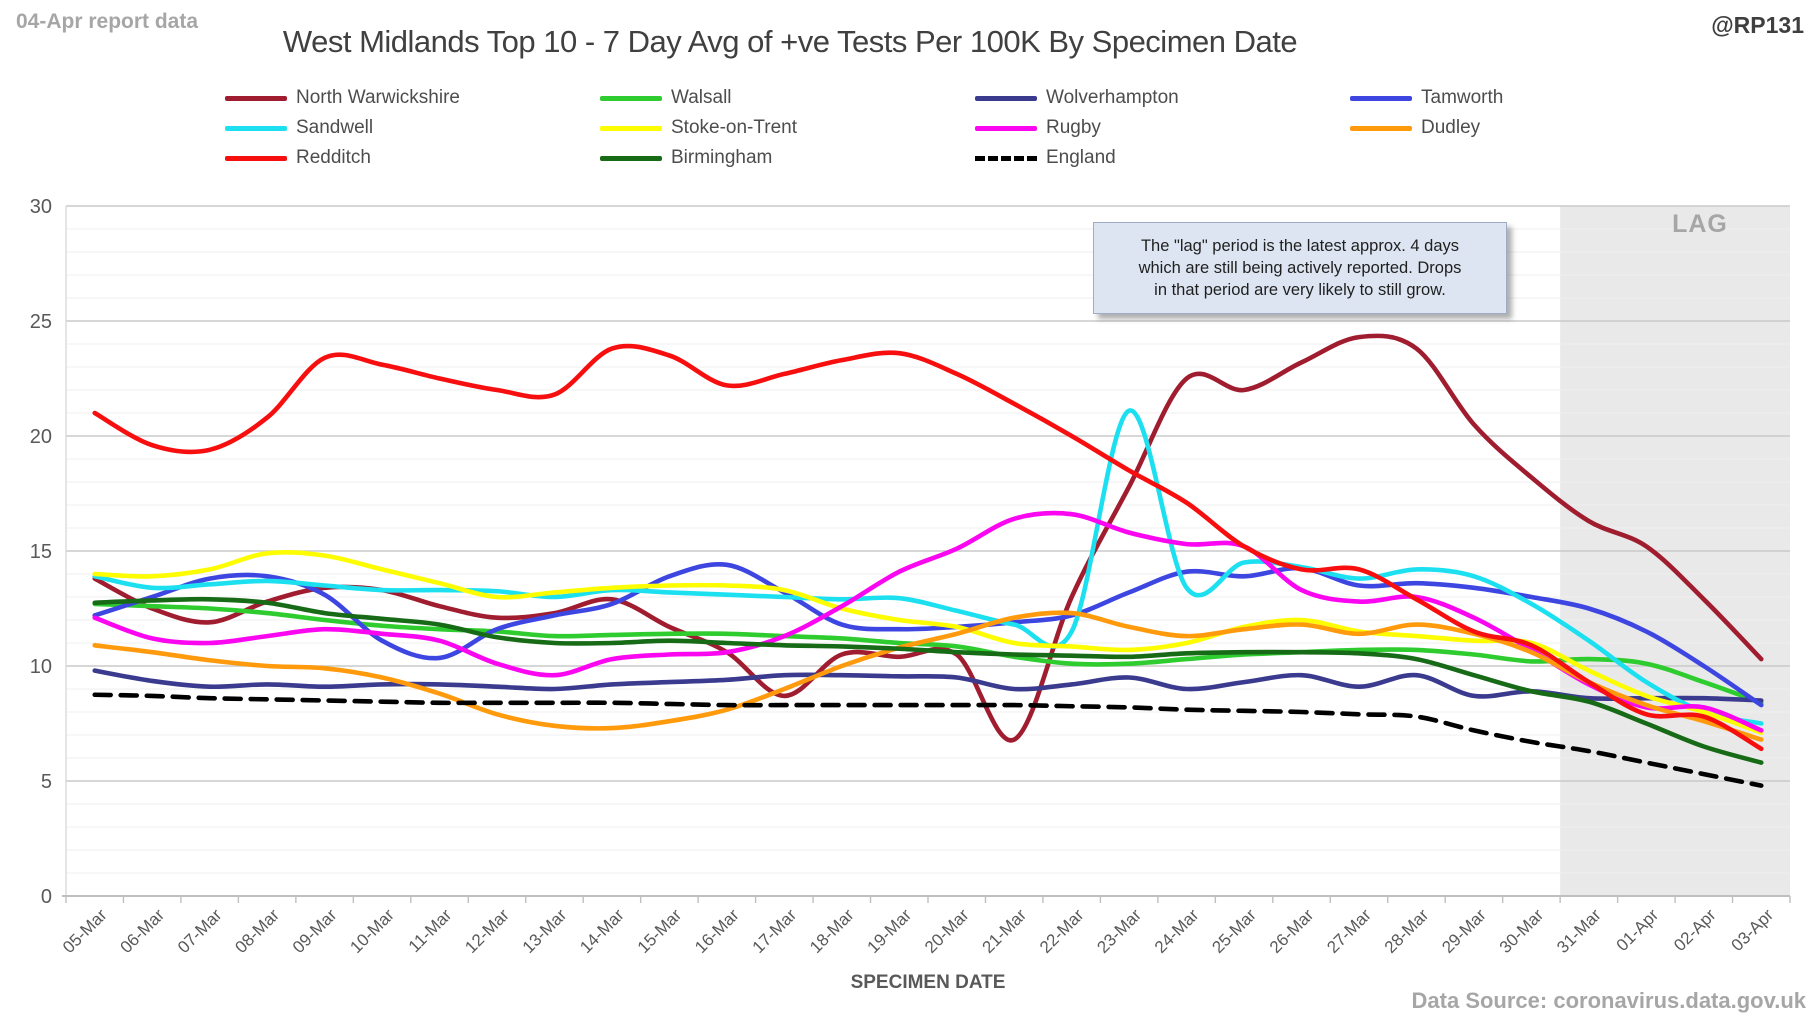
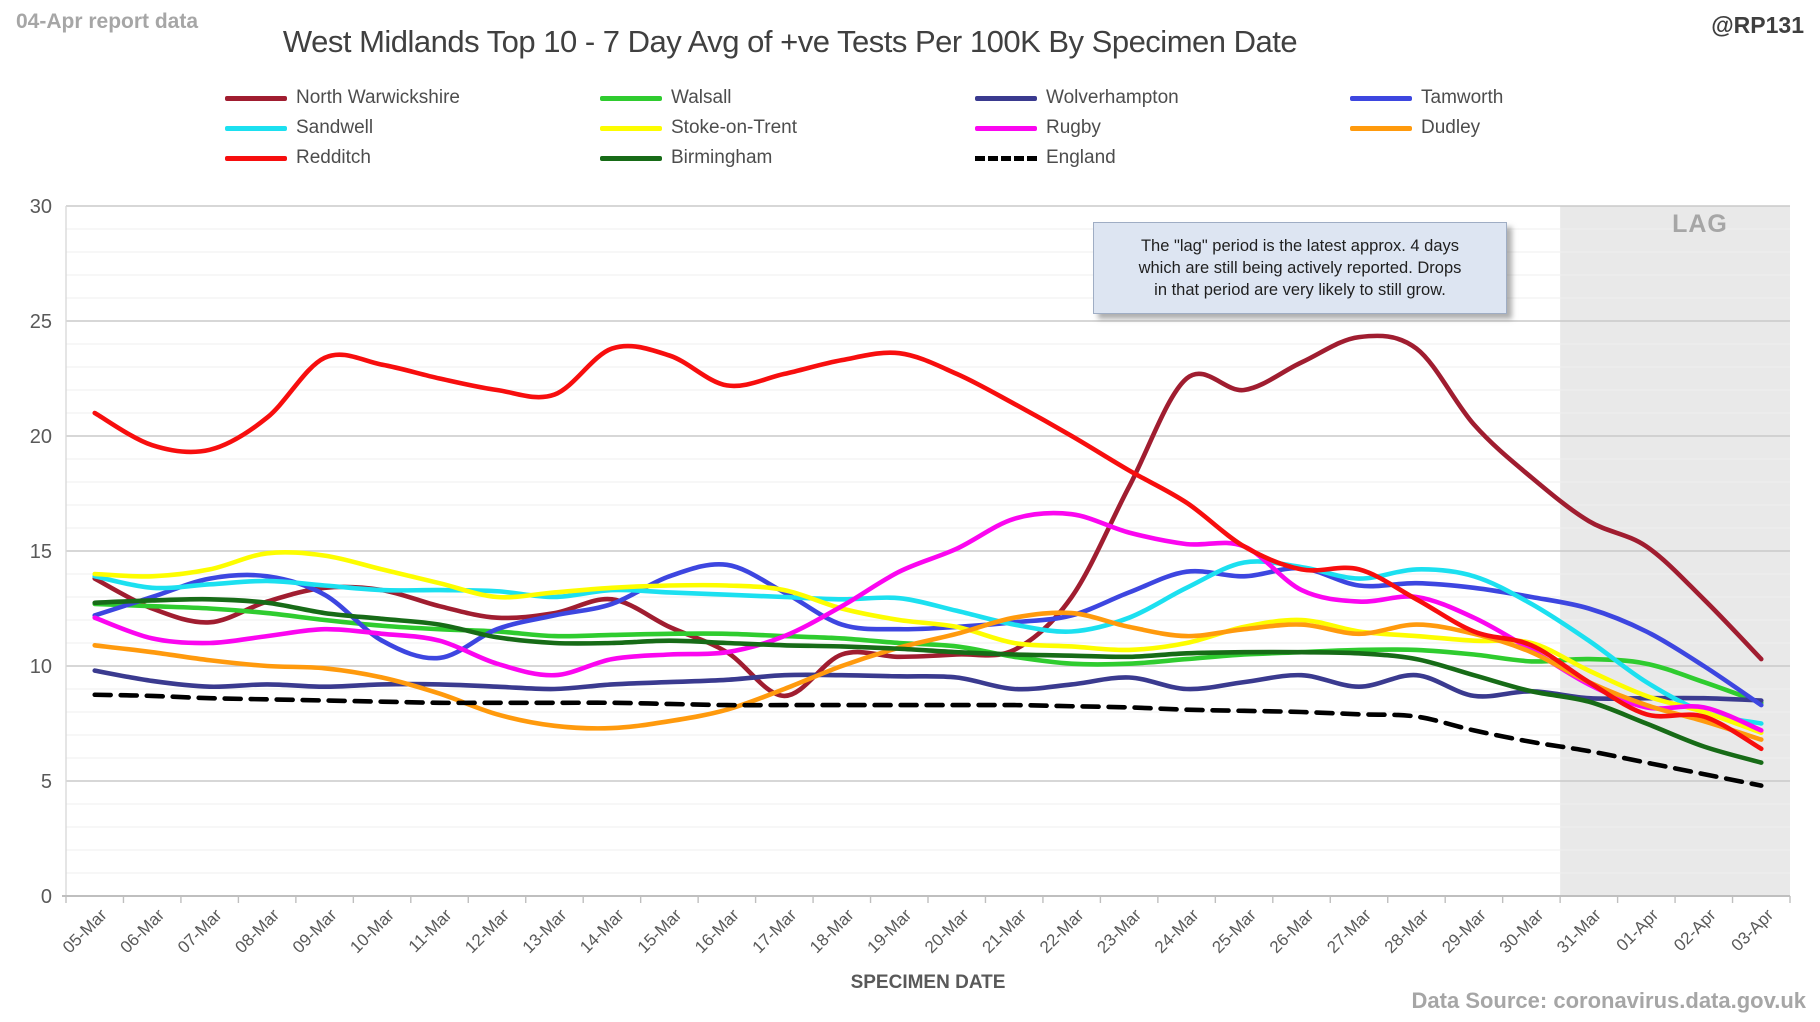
North Warwickshire/21-Mar: 6.8 -> 10.7
Sandwell/23-Mar: 21.1 -> 12.1
